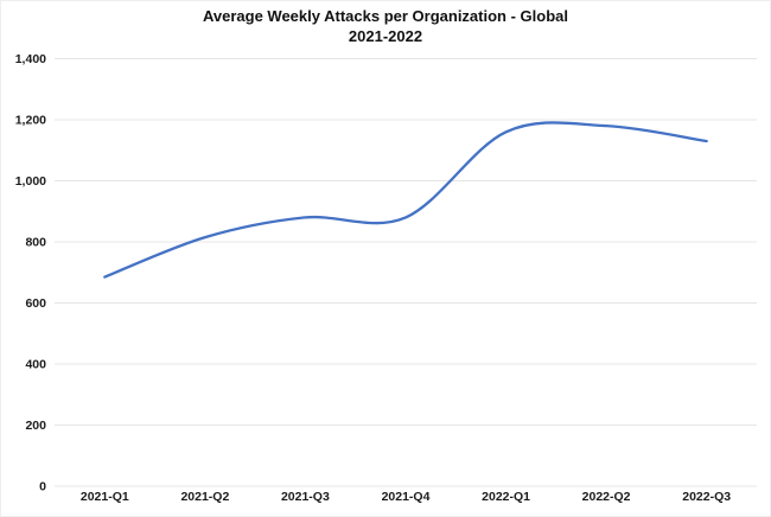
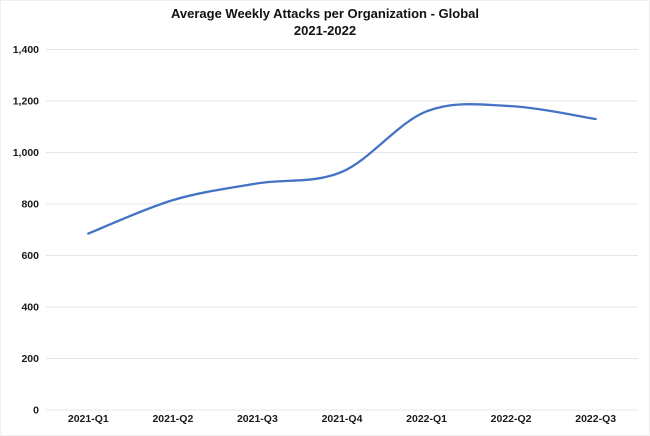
2021-Q4: 880 -> 920
